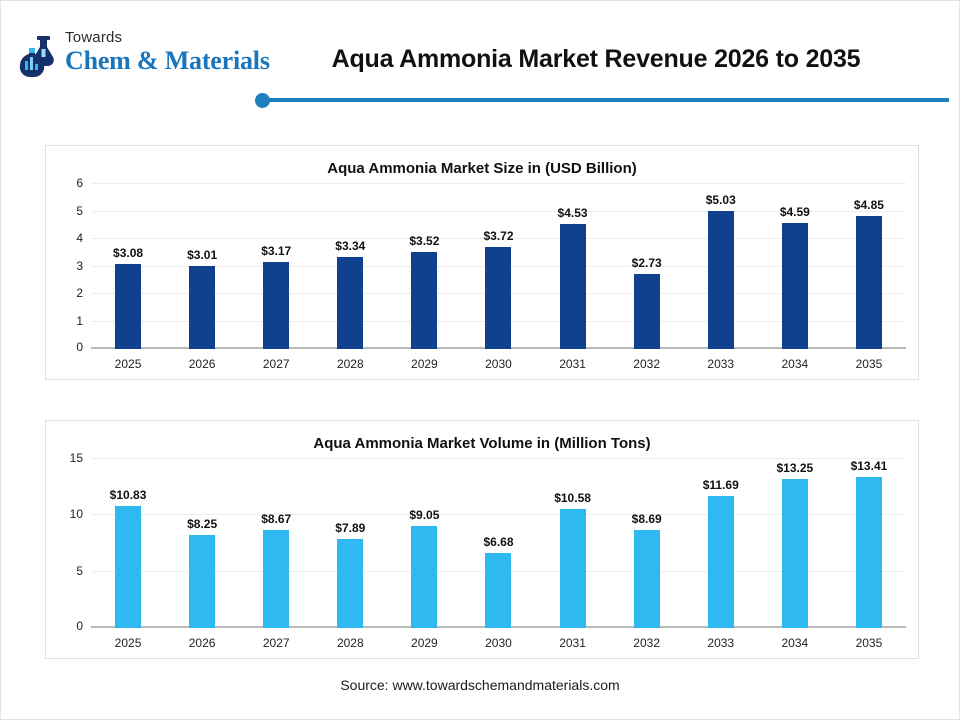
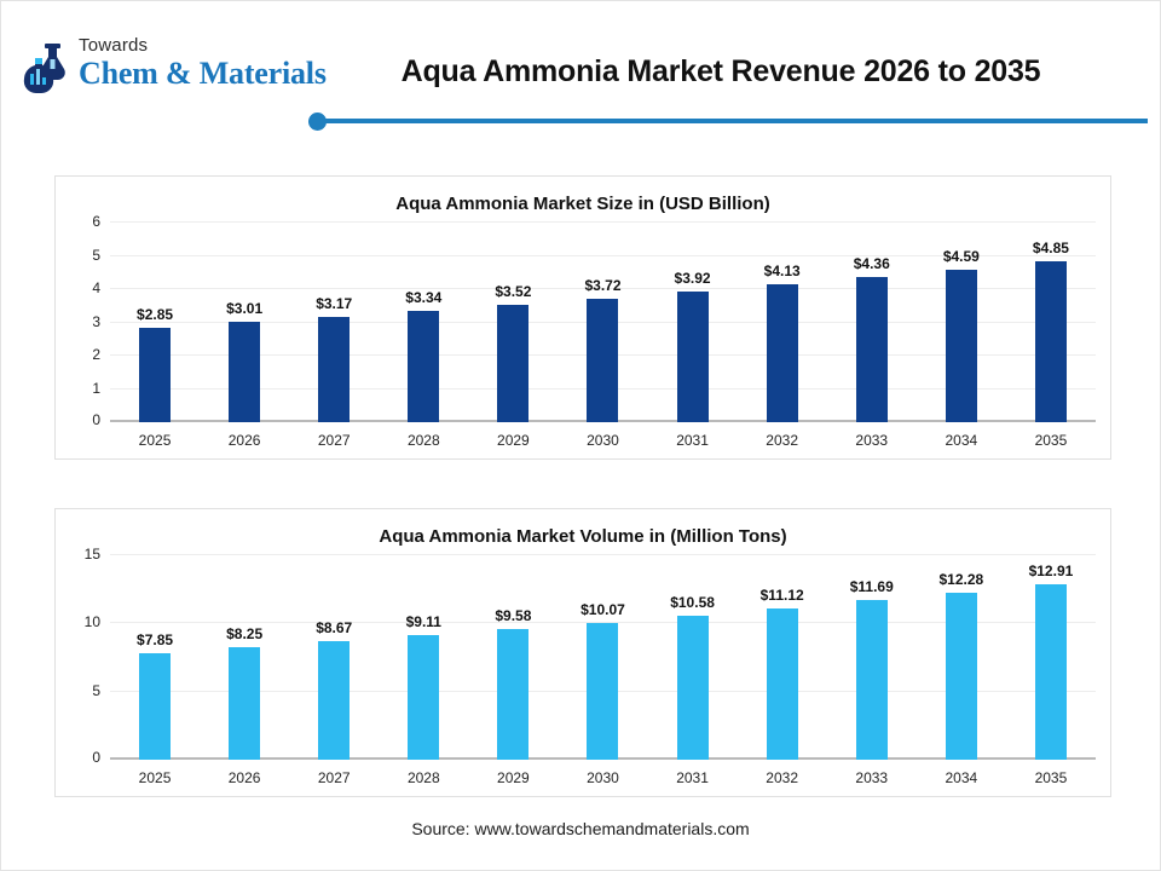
Aqua Ammonia Market Size in (USD Billion)/2025: $3.08 -> $2.85
Aqua Ammonia Market Size in (USD Billion)/2031: $4.53 -> $3.92
Aqua Ammonia Market Size in (USD Billion)/2032: $2.73 -> $4.13
Aqua Ammonia Market Size in (USD Billion)/2033: $5.03 -> $4.36
Aqua Ammonia Market Volume in (Million Tons)/2025: $10.83 -> $7.85
Aqua Ammonia Market Volume in (Million Tons)/2028: $7.89 -> $9.11
Aqua Ammonia Market Volume in (Million Tons)/2029: $9.05 -> $9.58
Aqua Ammonia Market Volume in (Million Tons)/2030: $6.68 -> $10.07
Aqua Ammonia Market Volume in (Million Tons)/2032: $8.69 -> $11.12
Aqua Ammonia Market Volume in (Million Tons)/2034: $13.25 -> $12.28
Aqua Ammonia Market Volume in (Million Tons)/2035: $13.41 -> $12.91
